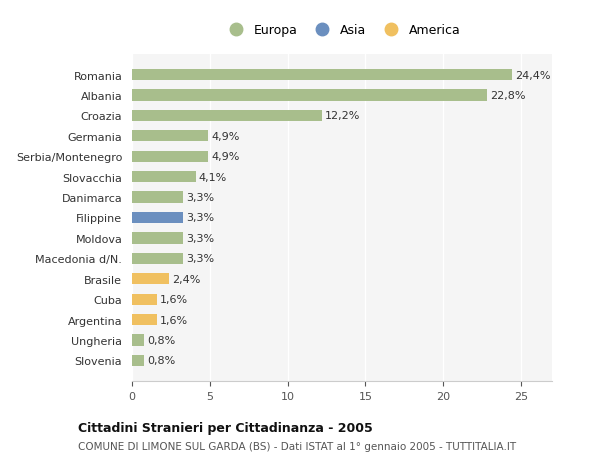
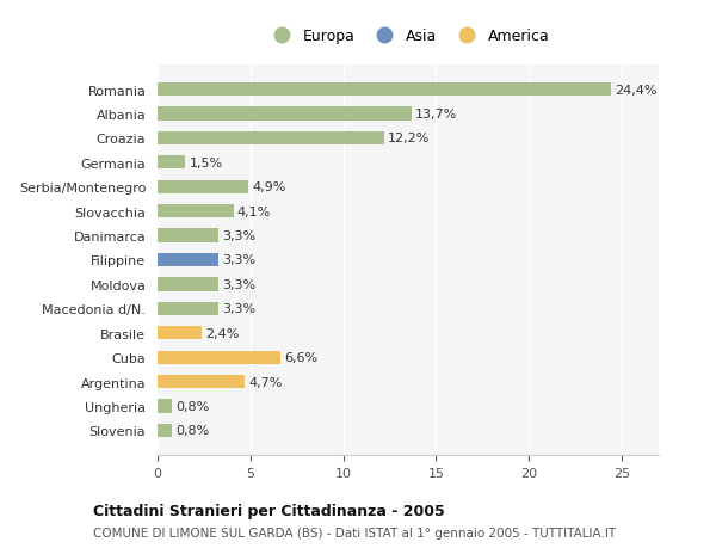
Albania: 22,8% -> 13,7%
Germania: 4,9% -> 1,5%
Cuba: 1,6% -> 6,6%
Argentina: 1,6% -> 4,7%
